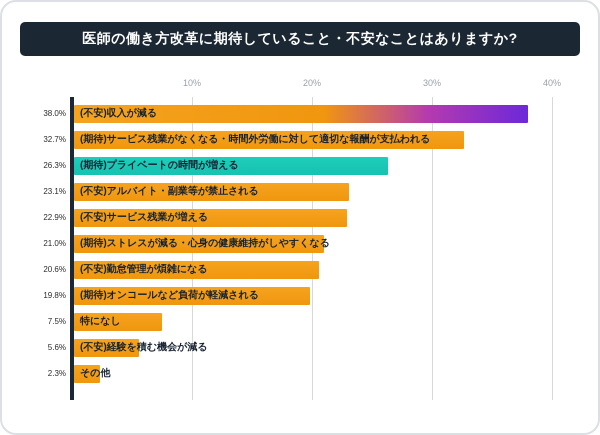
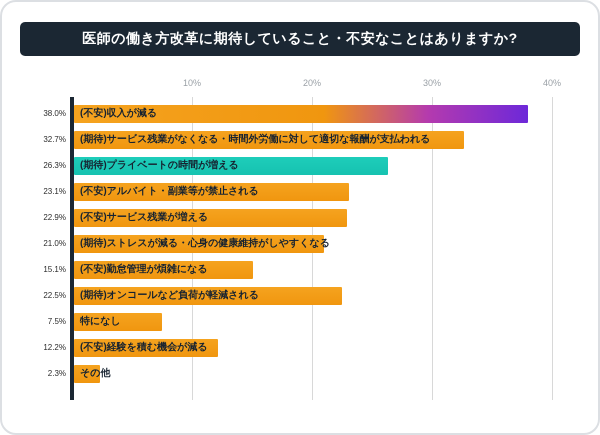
(不安)勤怠管理が煩雑になる: 20.6% -> 15.1%
(期待)オンコールなど負荷が軽減される: 19.8% -> 22.5%
(不安)経験を積む機会が減る: 5.6% -> 12.2%
